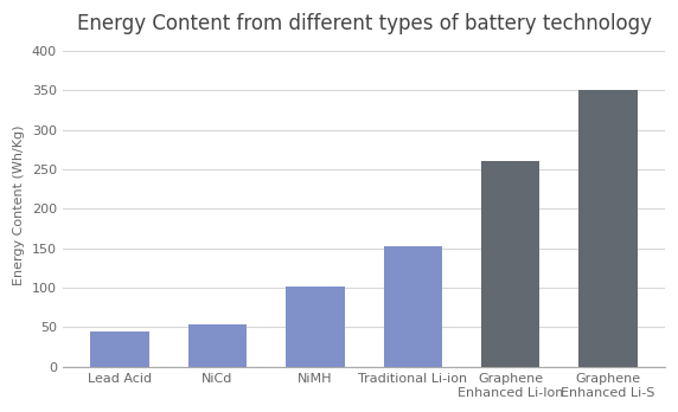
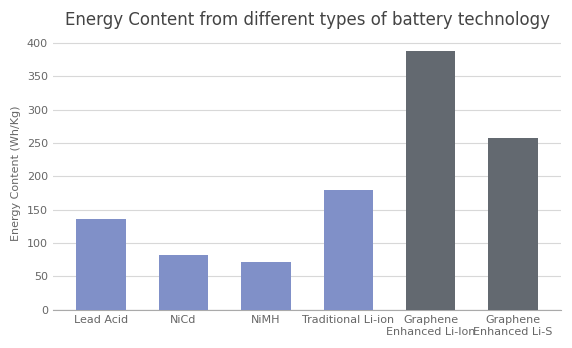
Lead Acid: 45 -> 136
NiCd: 53 -> 82
NiMH: 102 -> 72
Traditional Li-ion: 152 -> 180
Graphene Enhanced Li-Ion: 261 -> 388
Graphene Enhanced Li-S: 350 -> 258
